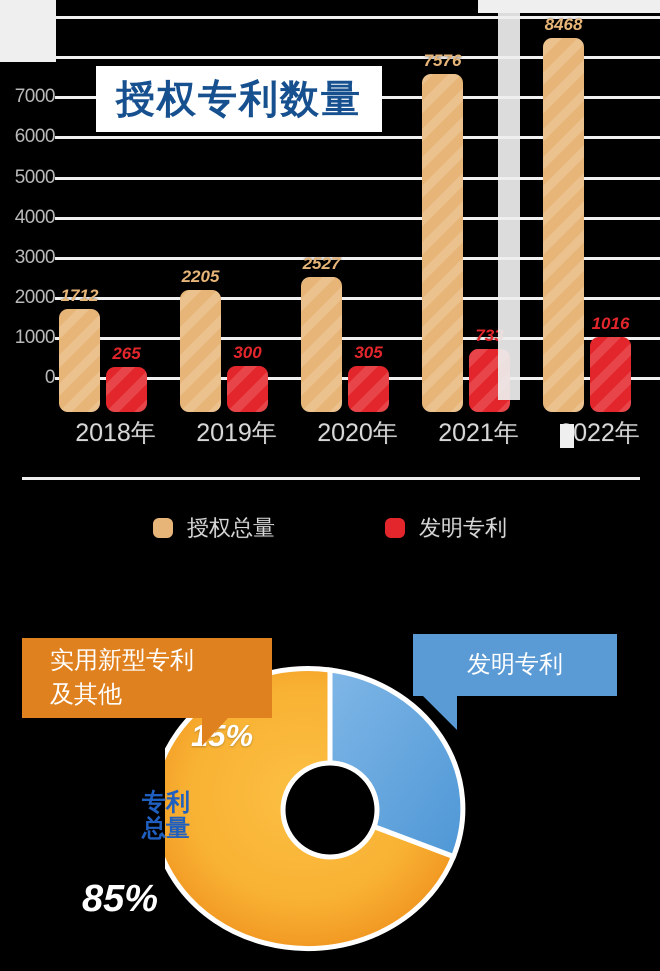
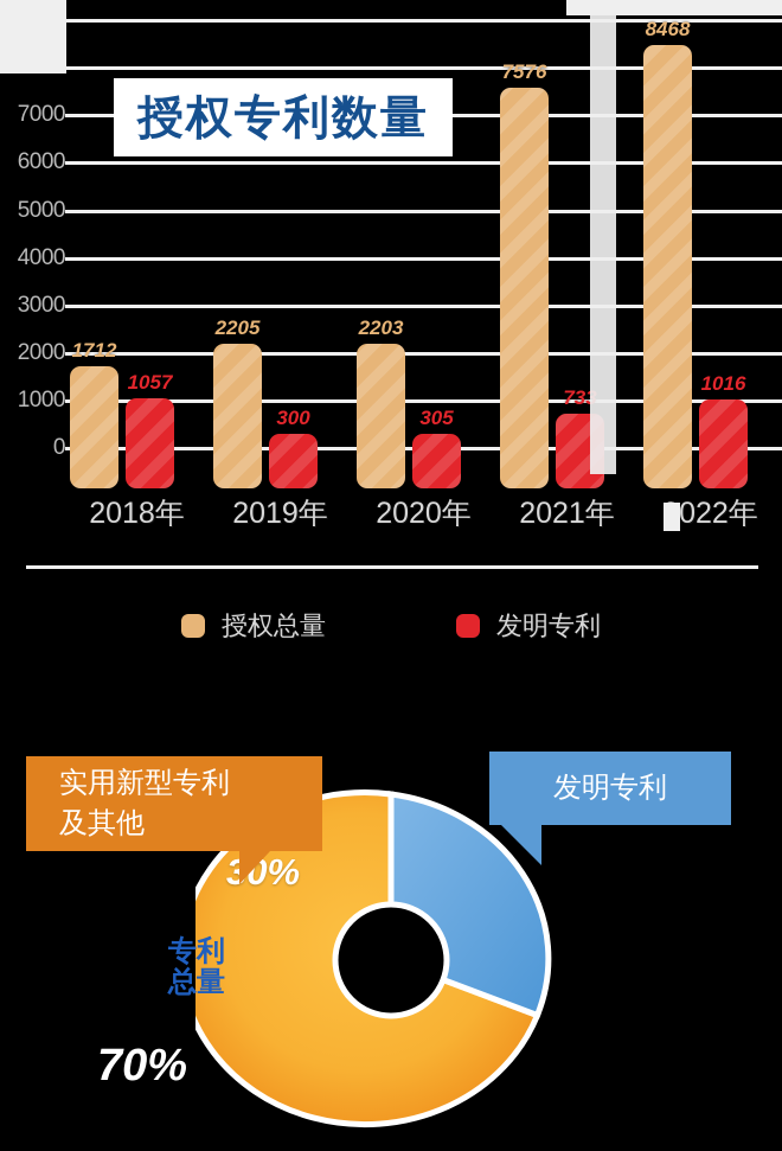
授权专利数量/发明专利/2018年: 265 -> 1057
授权专利数量/授权总量/2020年: 2527 -> 2203
专利总量/发明专利: 15% -> 30%
专利总量/实用新型专利及其他: 85% -> 70%
